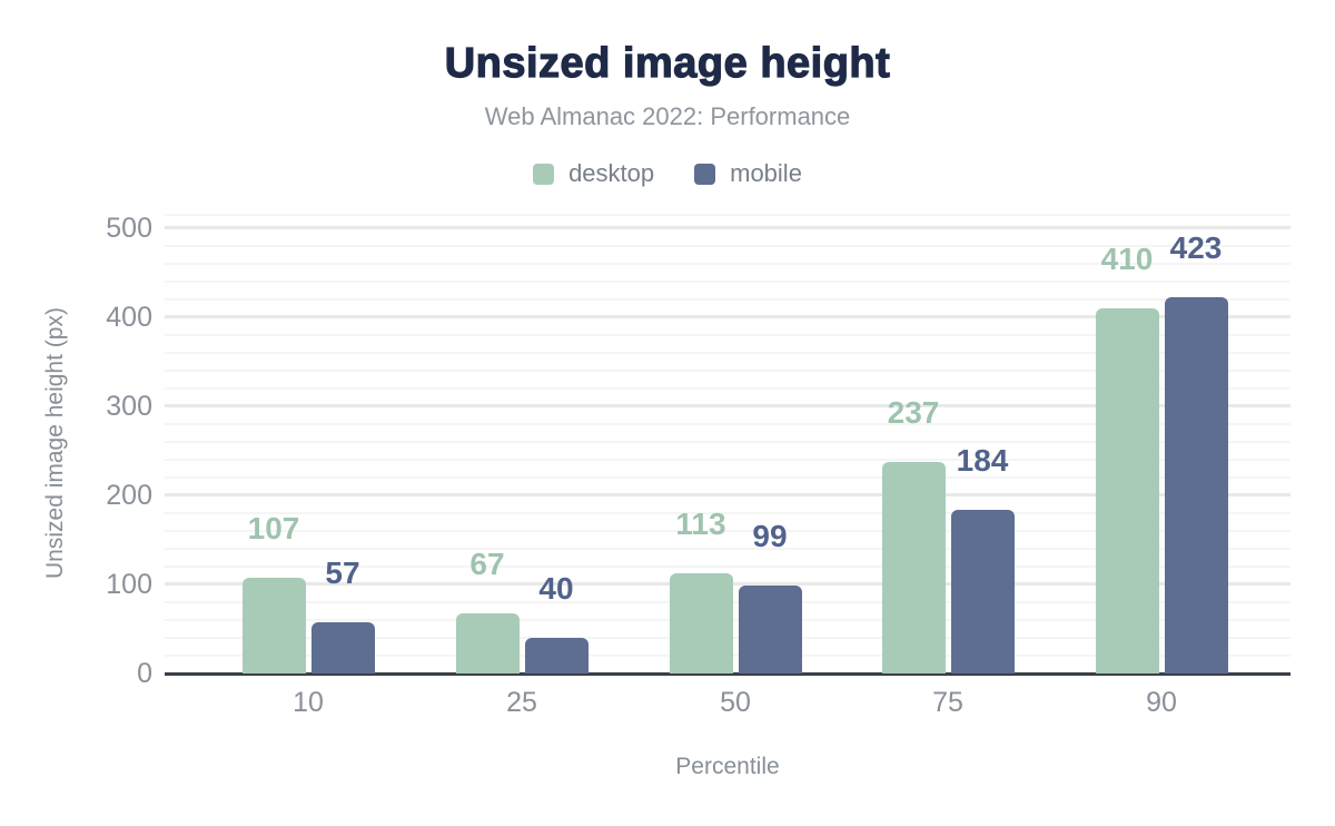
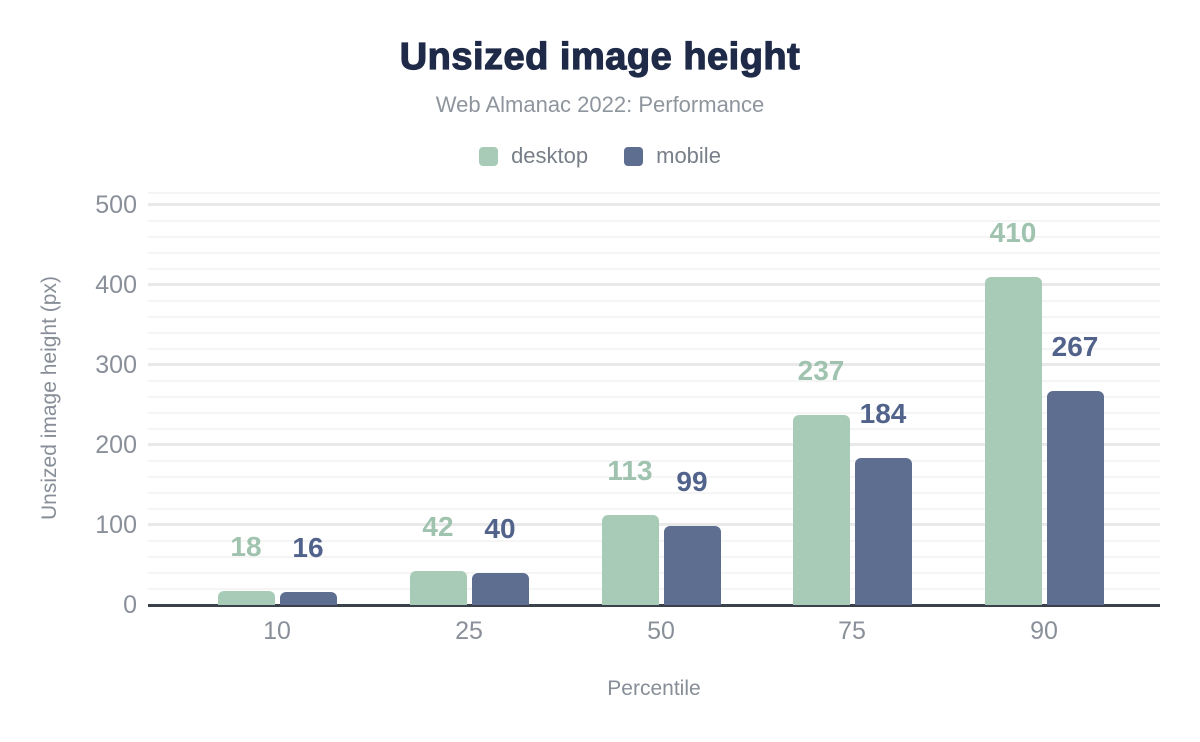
desktop/10: 107 -> 18
mobile/10: 57 -> 16
desktop/25: 67 -> 42
mobile/90: 423 -> 267
